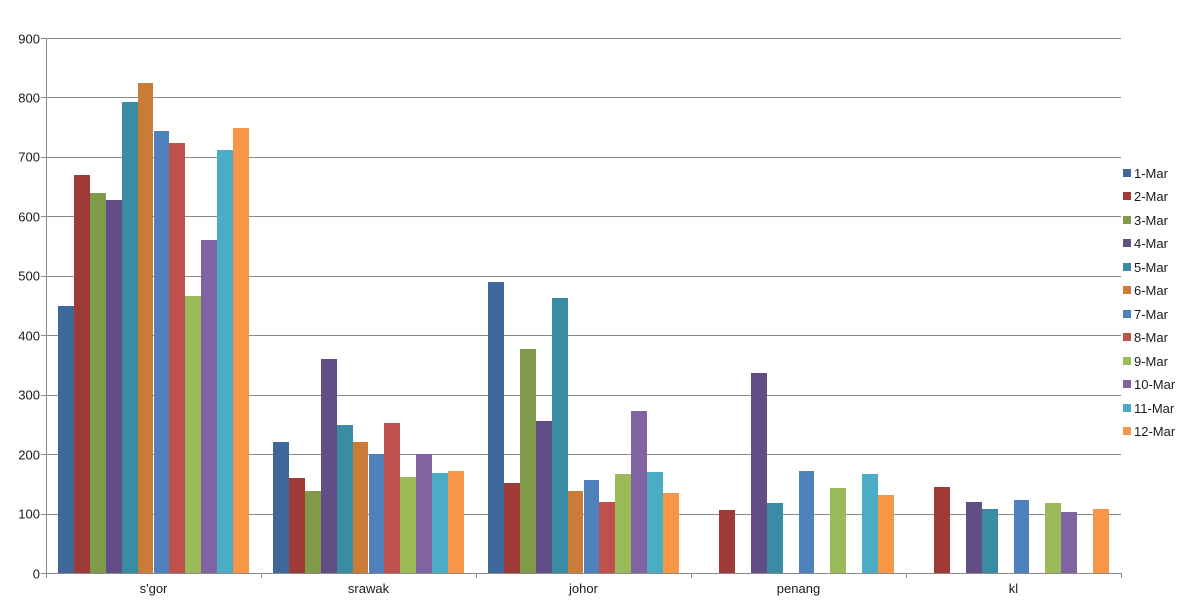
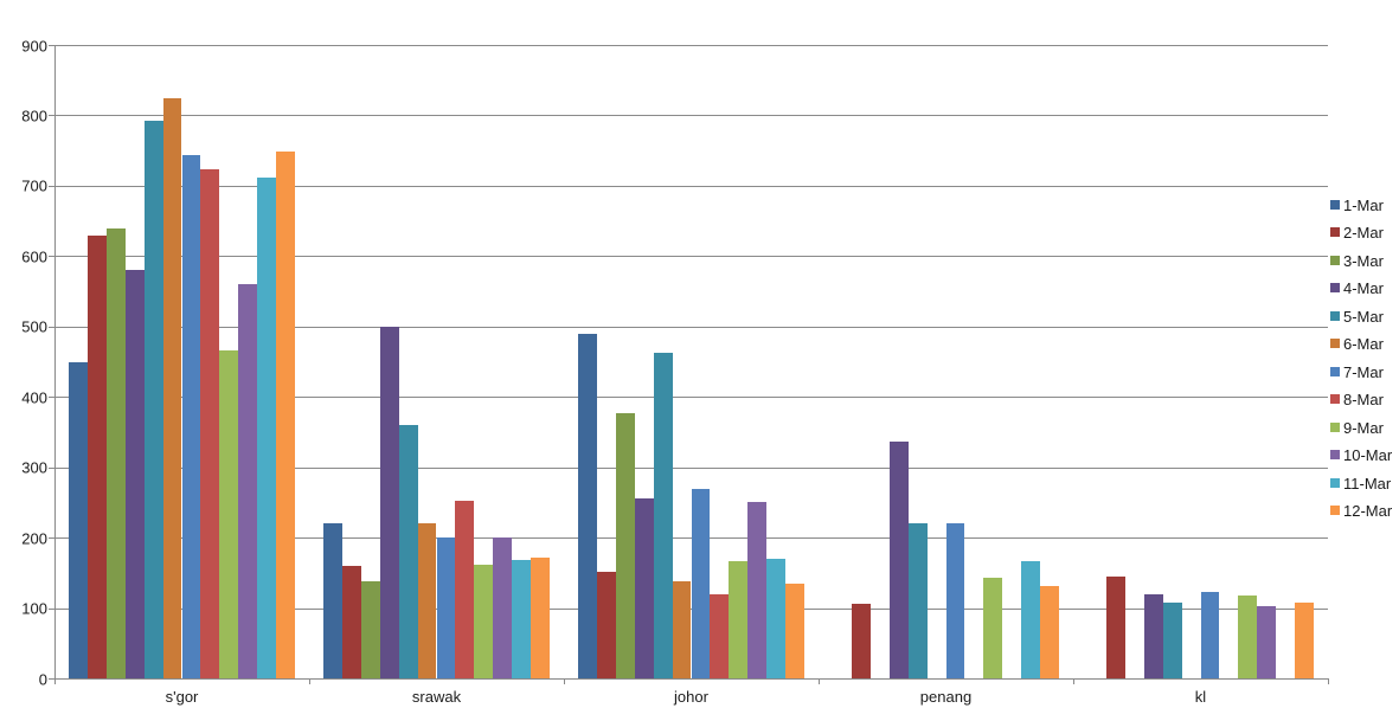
2-Mar/s'gor: 670 -> 630
4-Mar/s'gor: 630 -> 580
4-Mar/srawak: 360 -> 500
5-Mar/srawak: 250 -> 360
7-Mar/johor: 160 -> 270
10-Mar/johor: 270 -> 250
5-Mar/penang: 120 -> 220
7-Mar/penang: 170 -> 220
